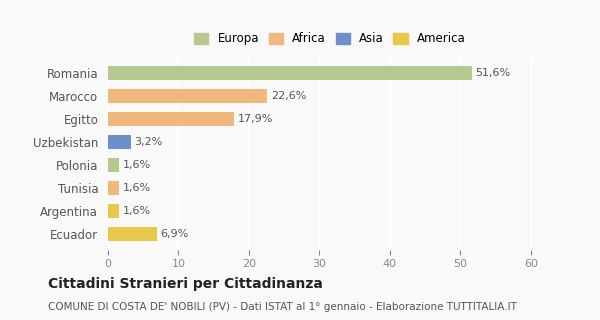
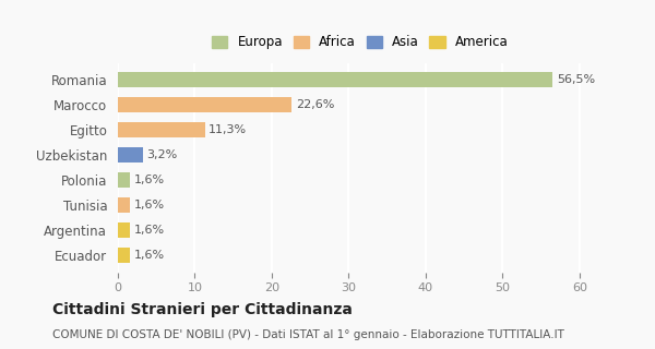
Romania: 51,6% -> 56,5%
Egitto: 17,9% -> 11,3%
Ecuador: 6,9% -> 1,6%
